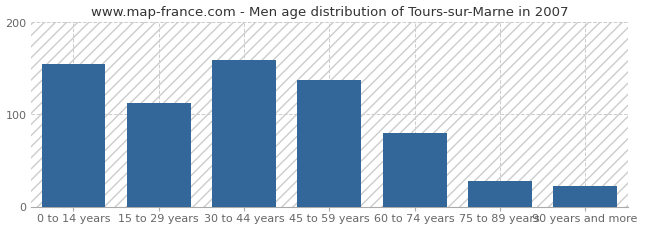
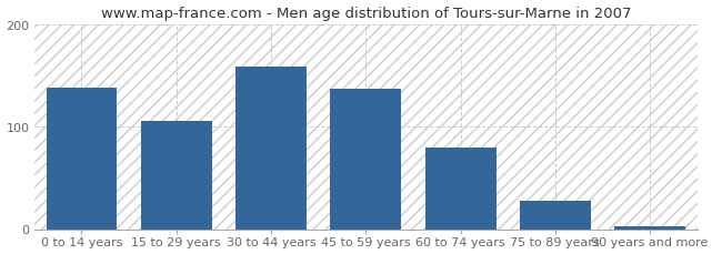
0 to 14 years: 154 -> 138
15 to 29 years: 112 -> 105
90 years and more: 22 -> 3
